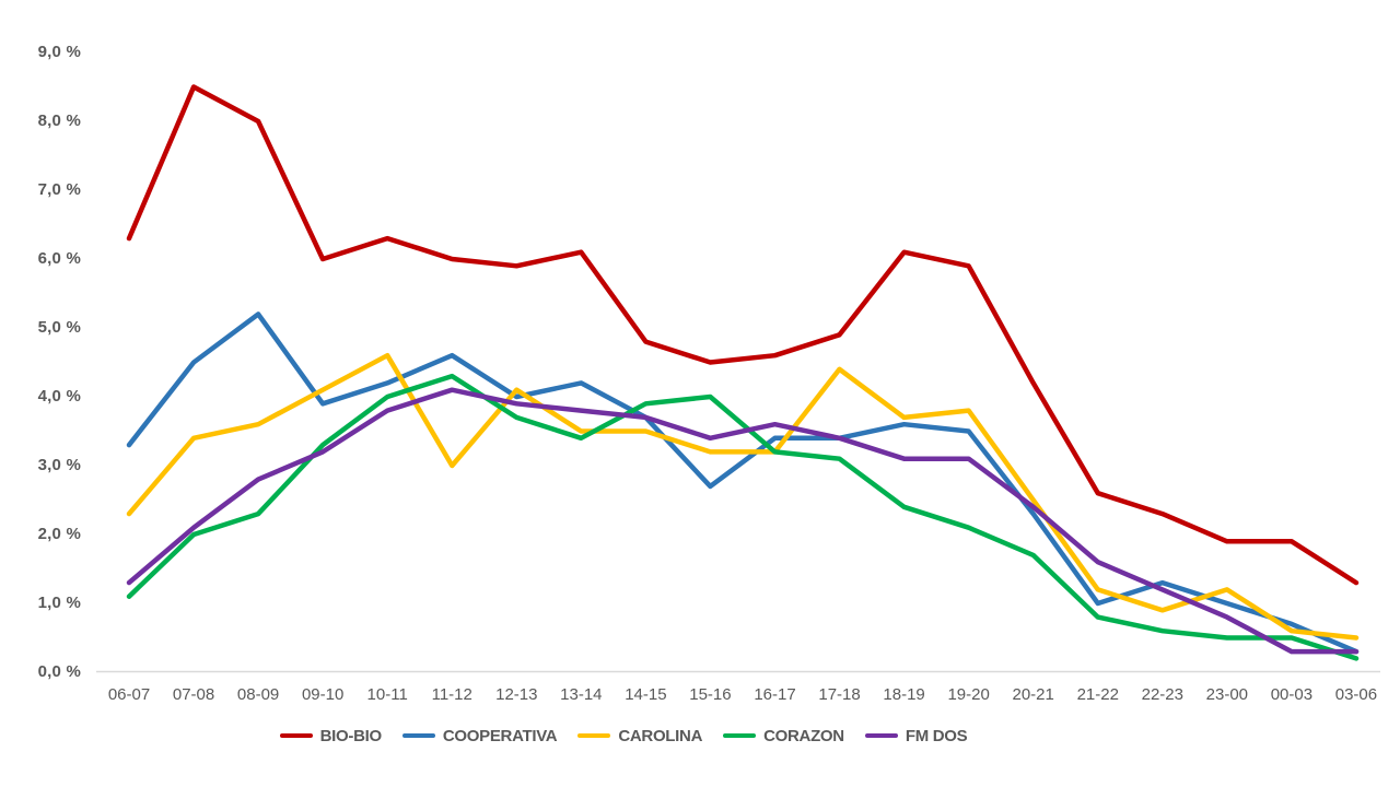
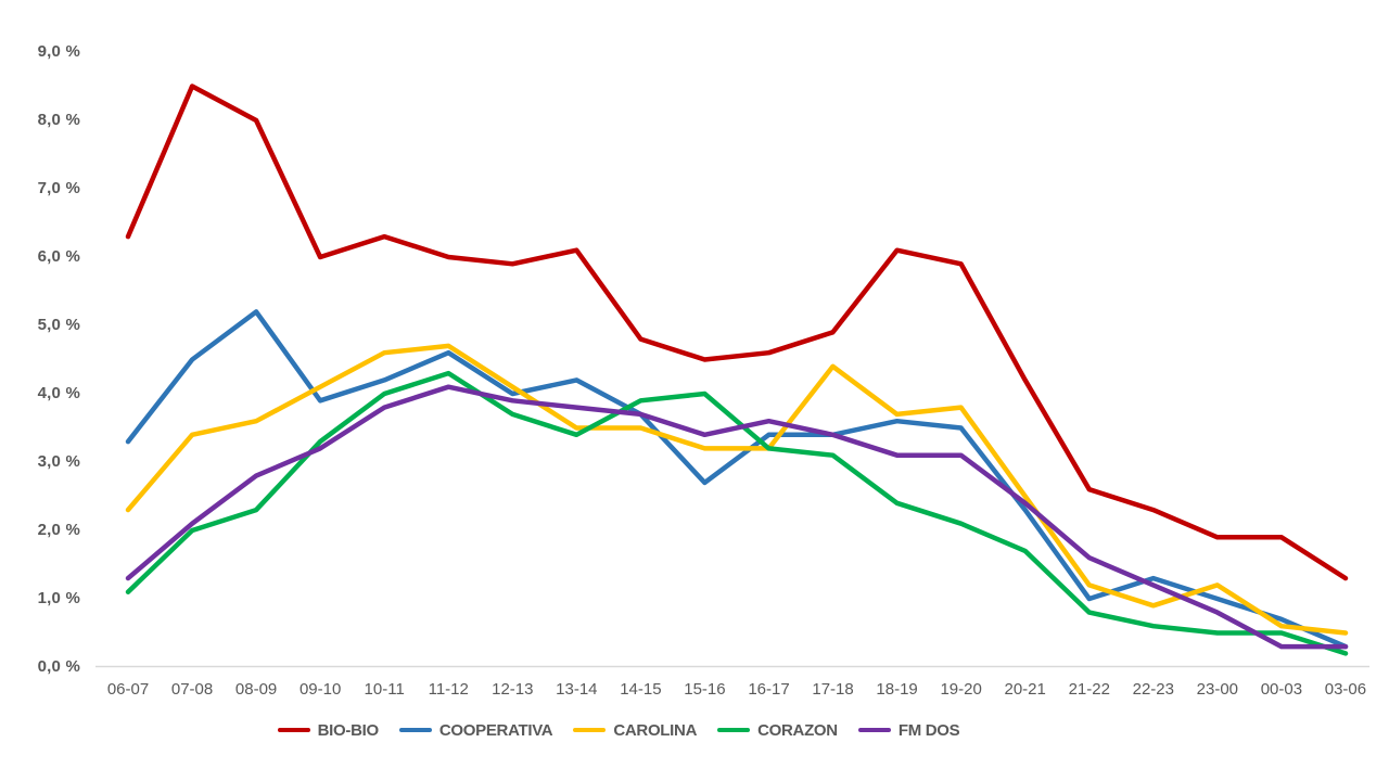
CAROLINA/11-12: 3,0% -> 4,7%
